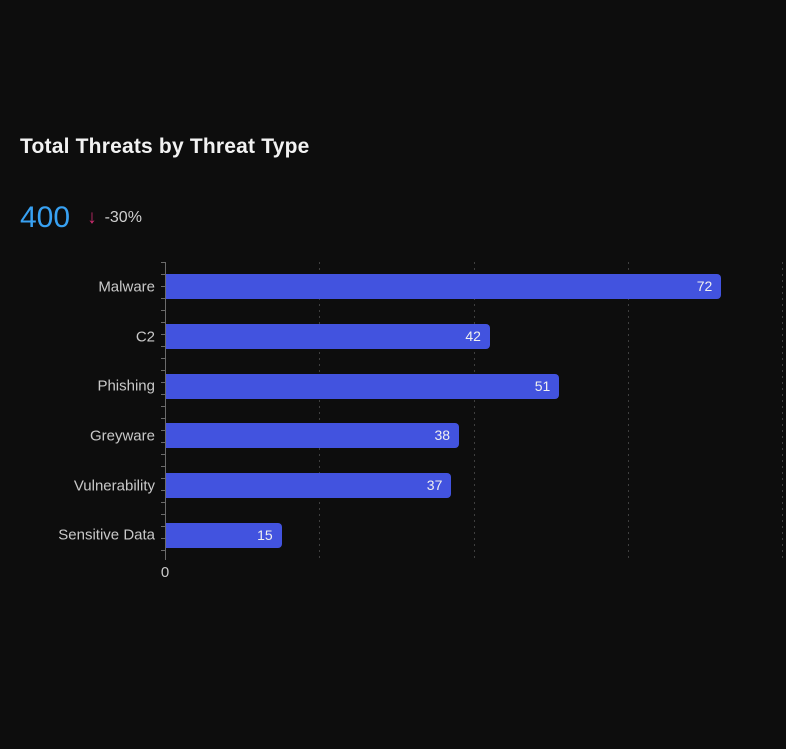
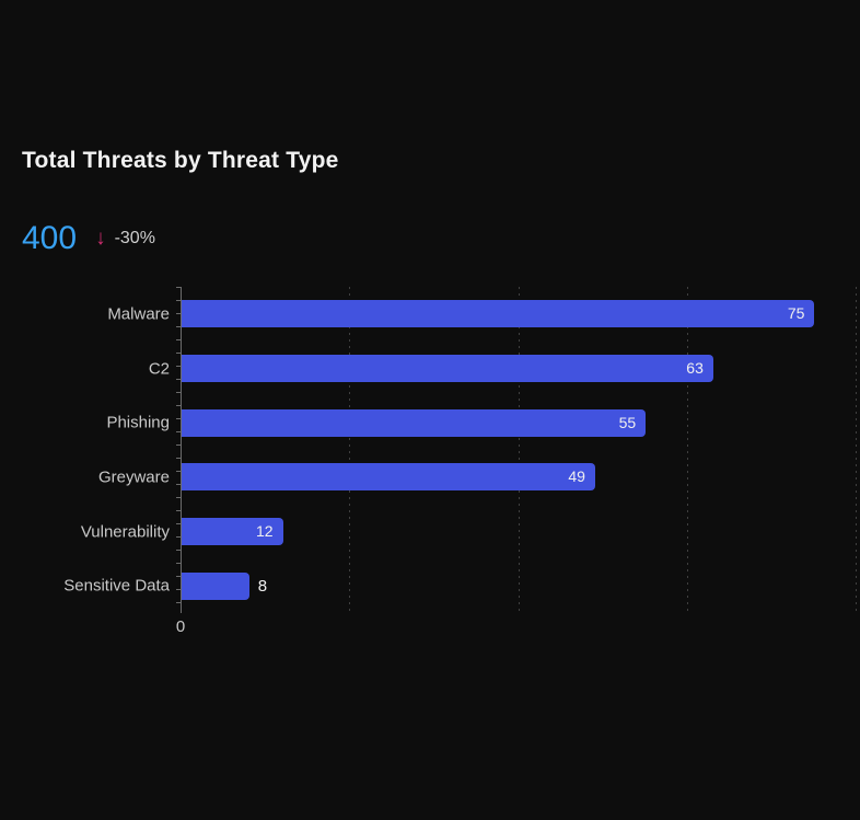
Malware: 72 -> 75
C2: 42 -> 63
Phishing: 51 -> 55
Greyware: 38 -> 49
Vulnerability: 37 -> 12
Sensitive Data: 15 -> 8
